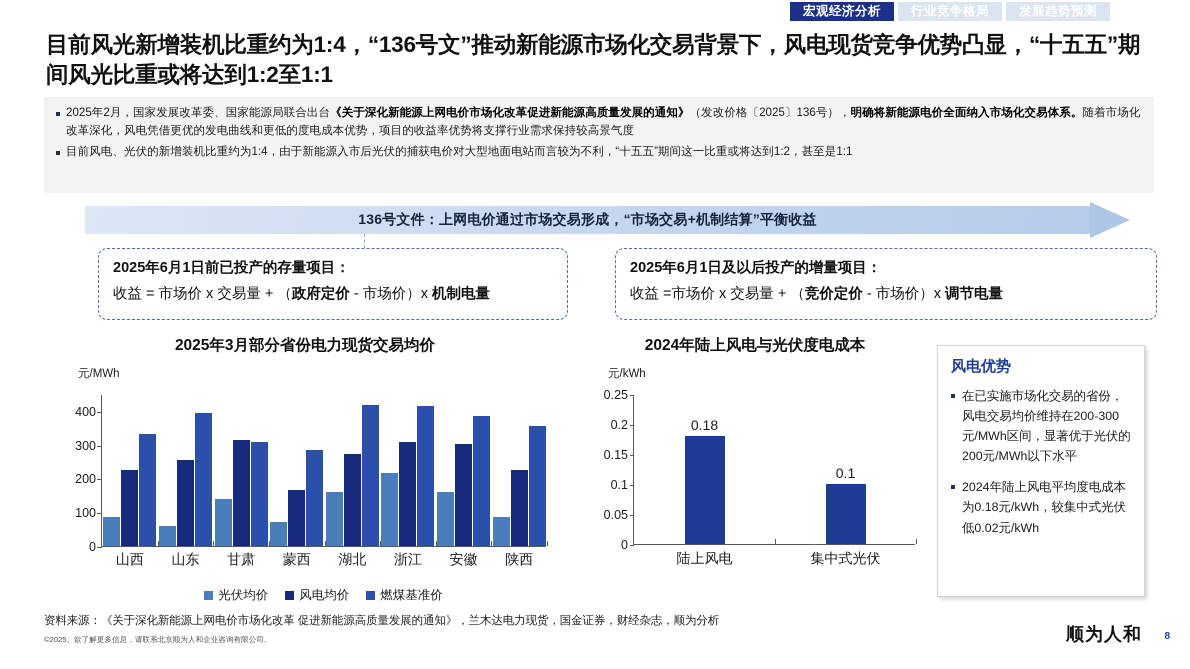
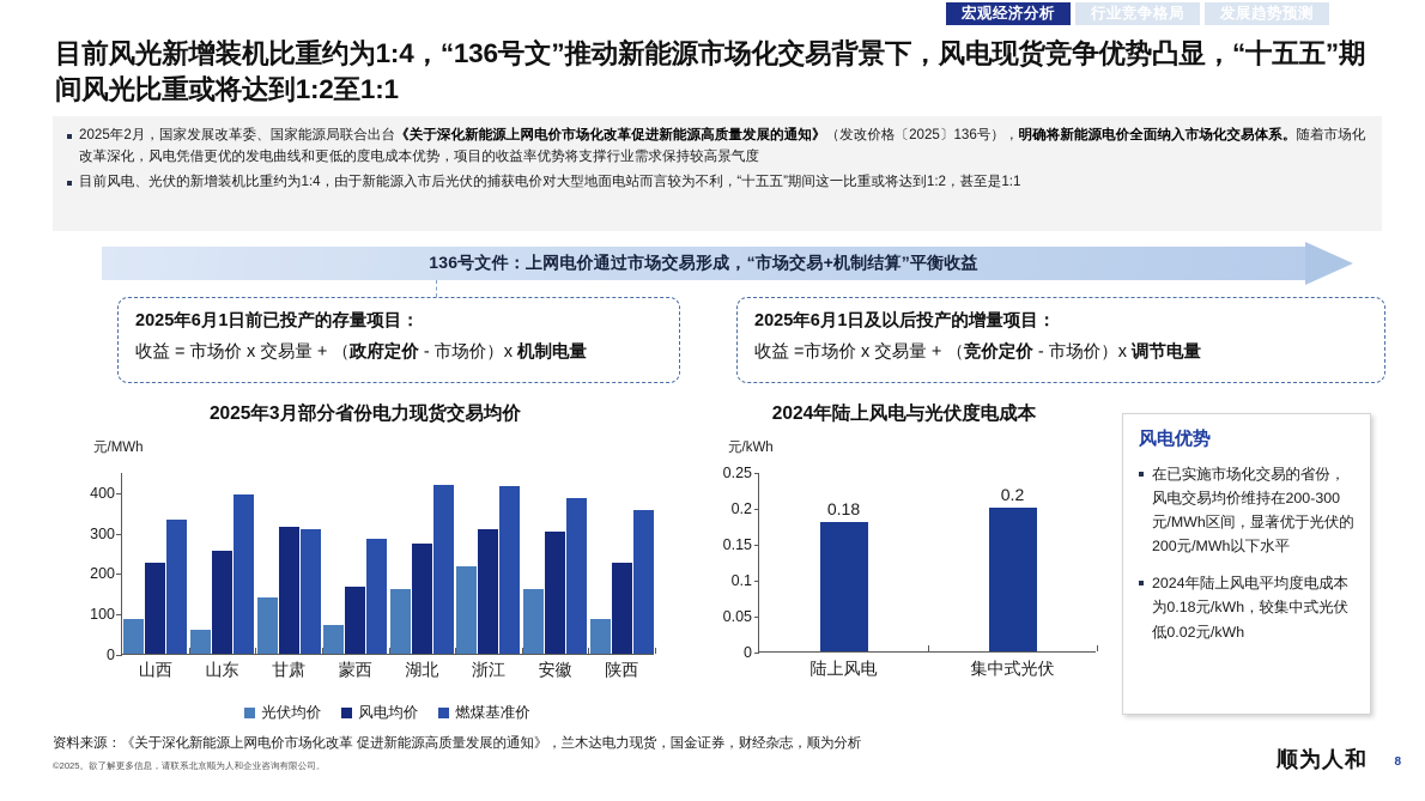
2024年陆上风电与光伏度电成本/集中式光伏: 0.1 -> 0.2
